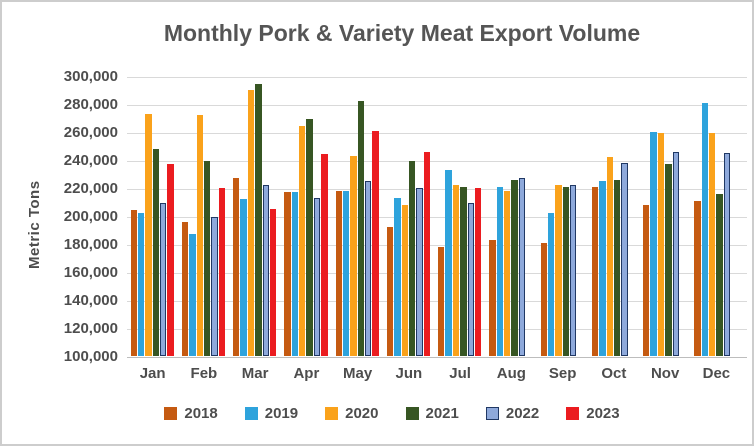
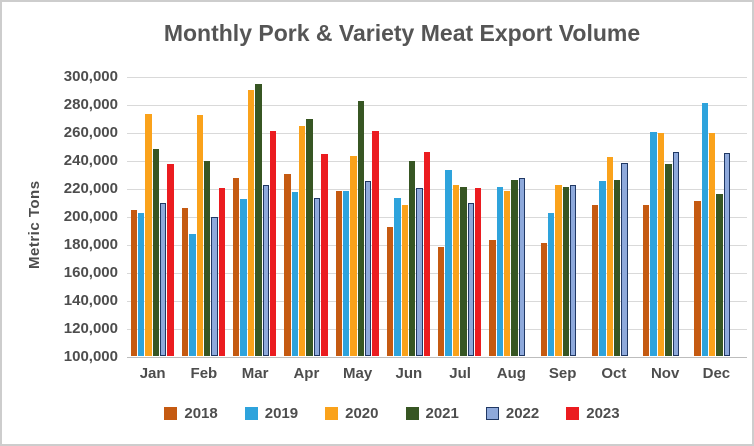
2018/Feb: 196000 -> 206000
2023/Mar: 205000 -> 261000
2018/Apr: 217000 -> 230000
2018/Oct: 221000 -> 208000
